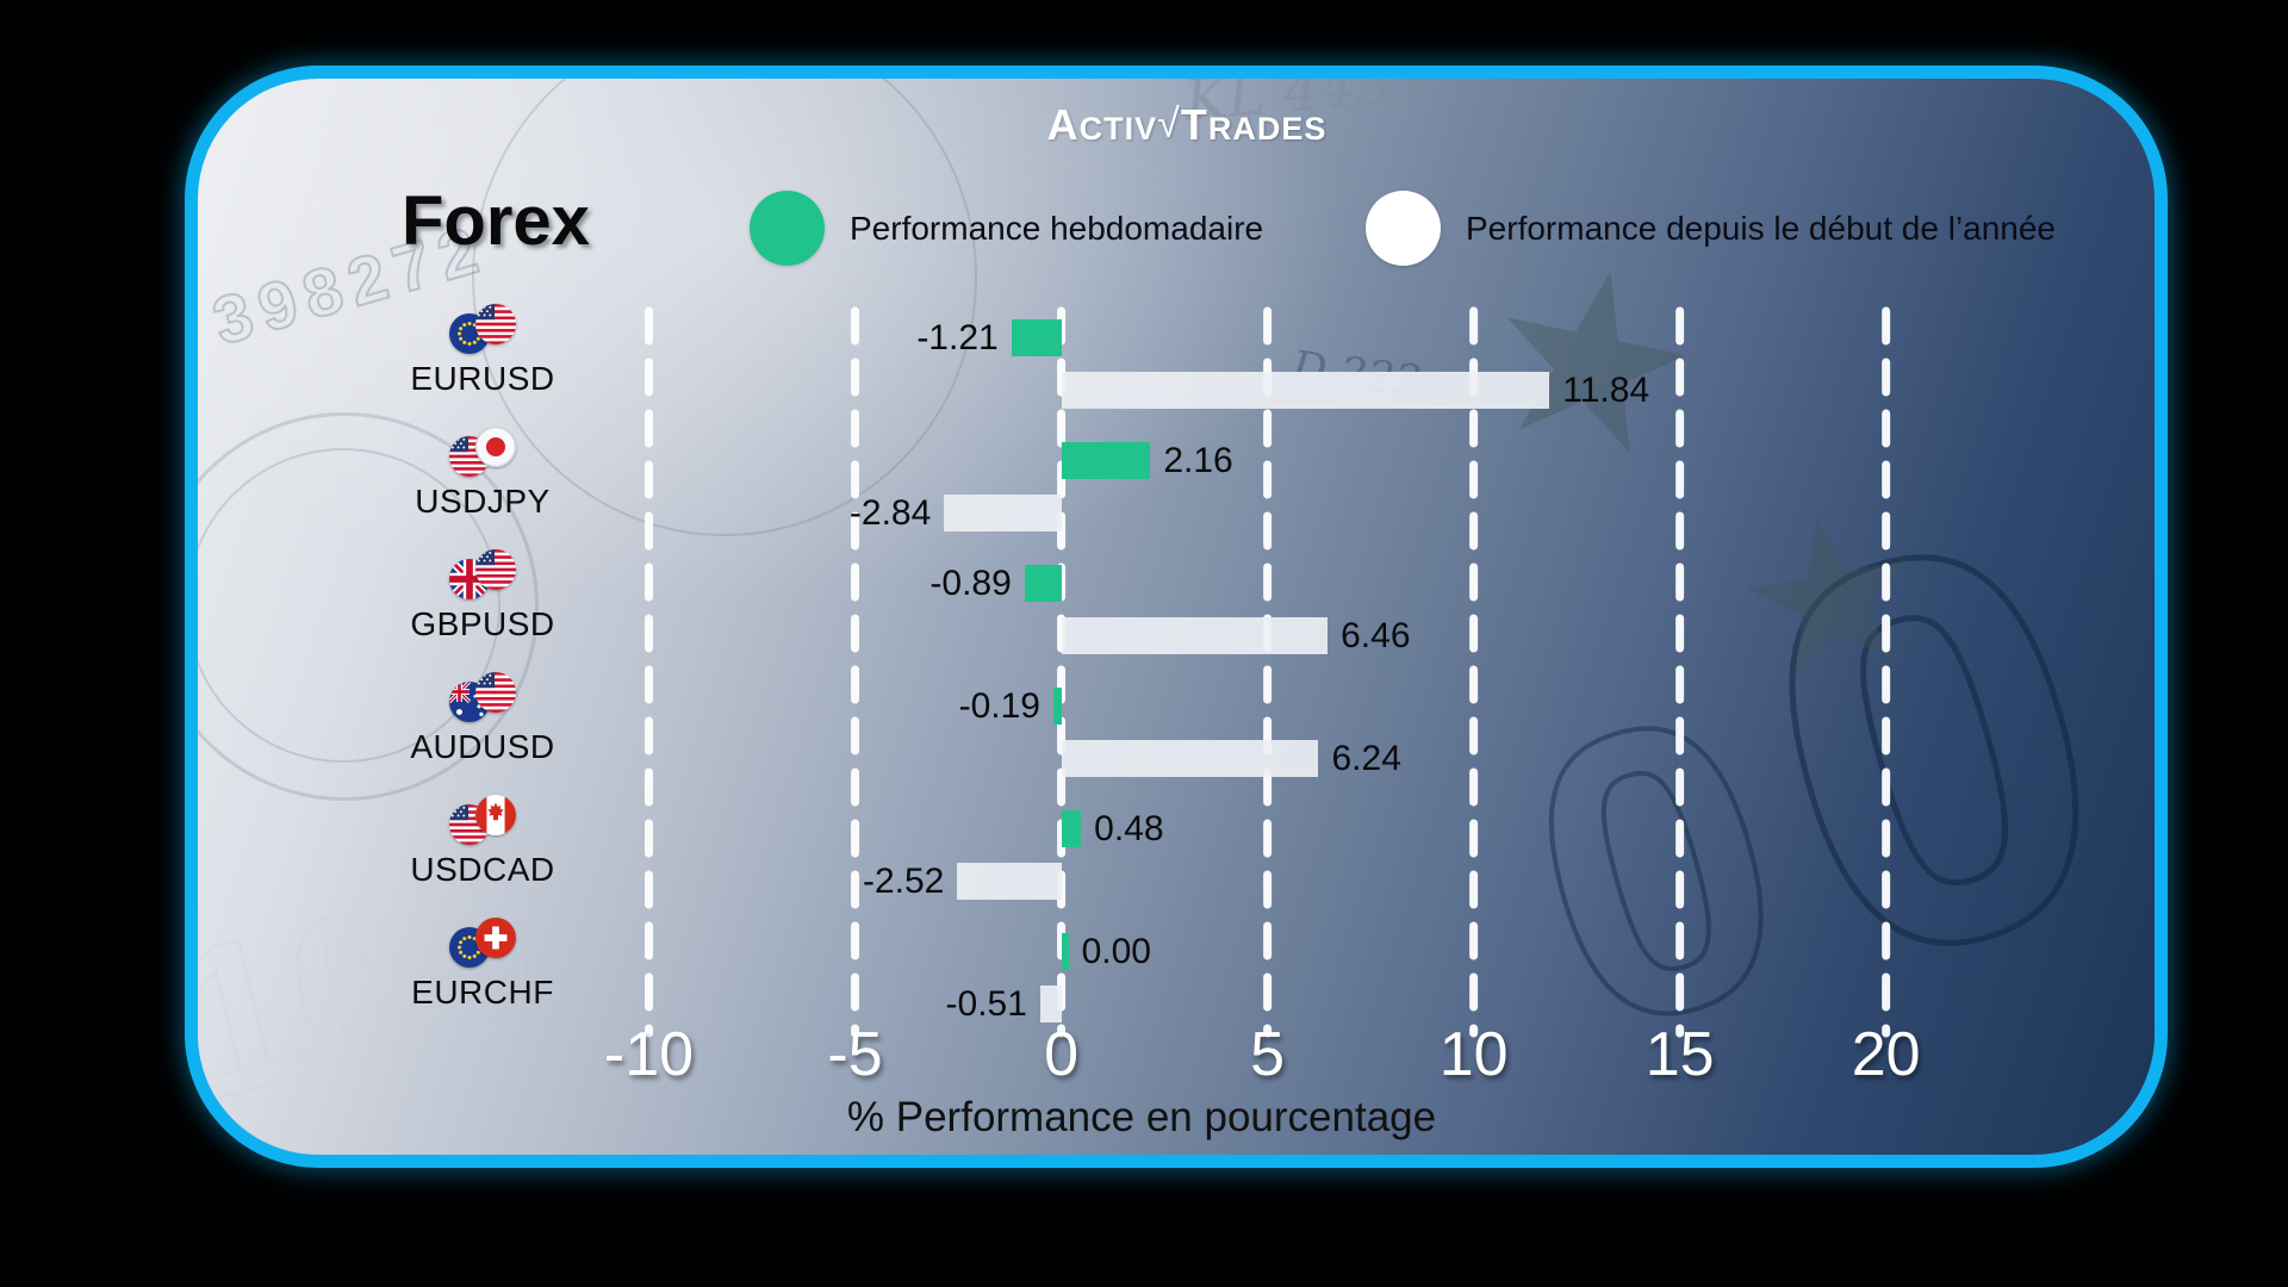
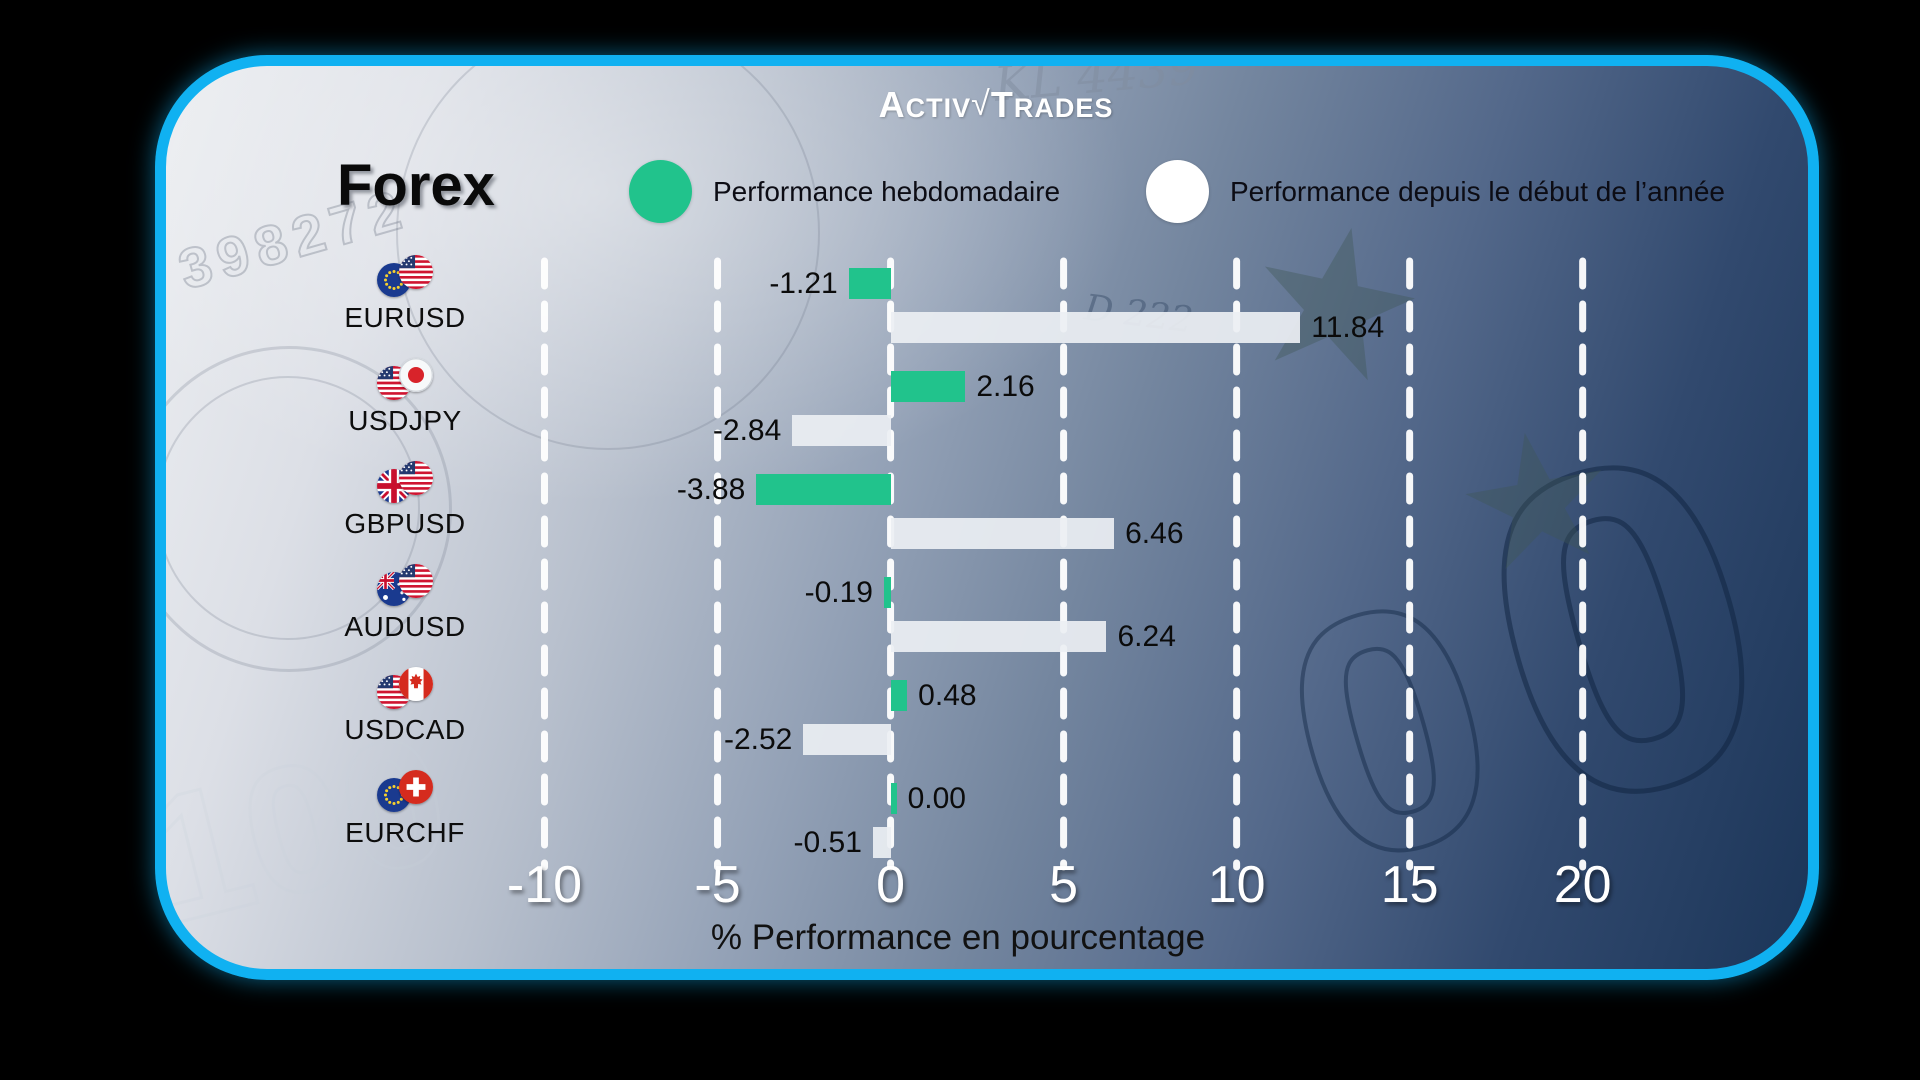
Performance hebdomadaire/GBPUSD: -0.89 -> -3.88
